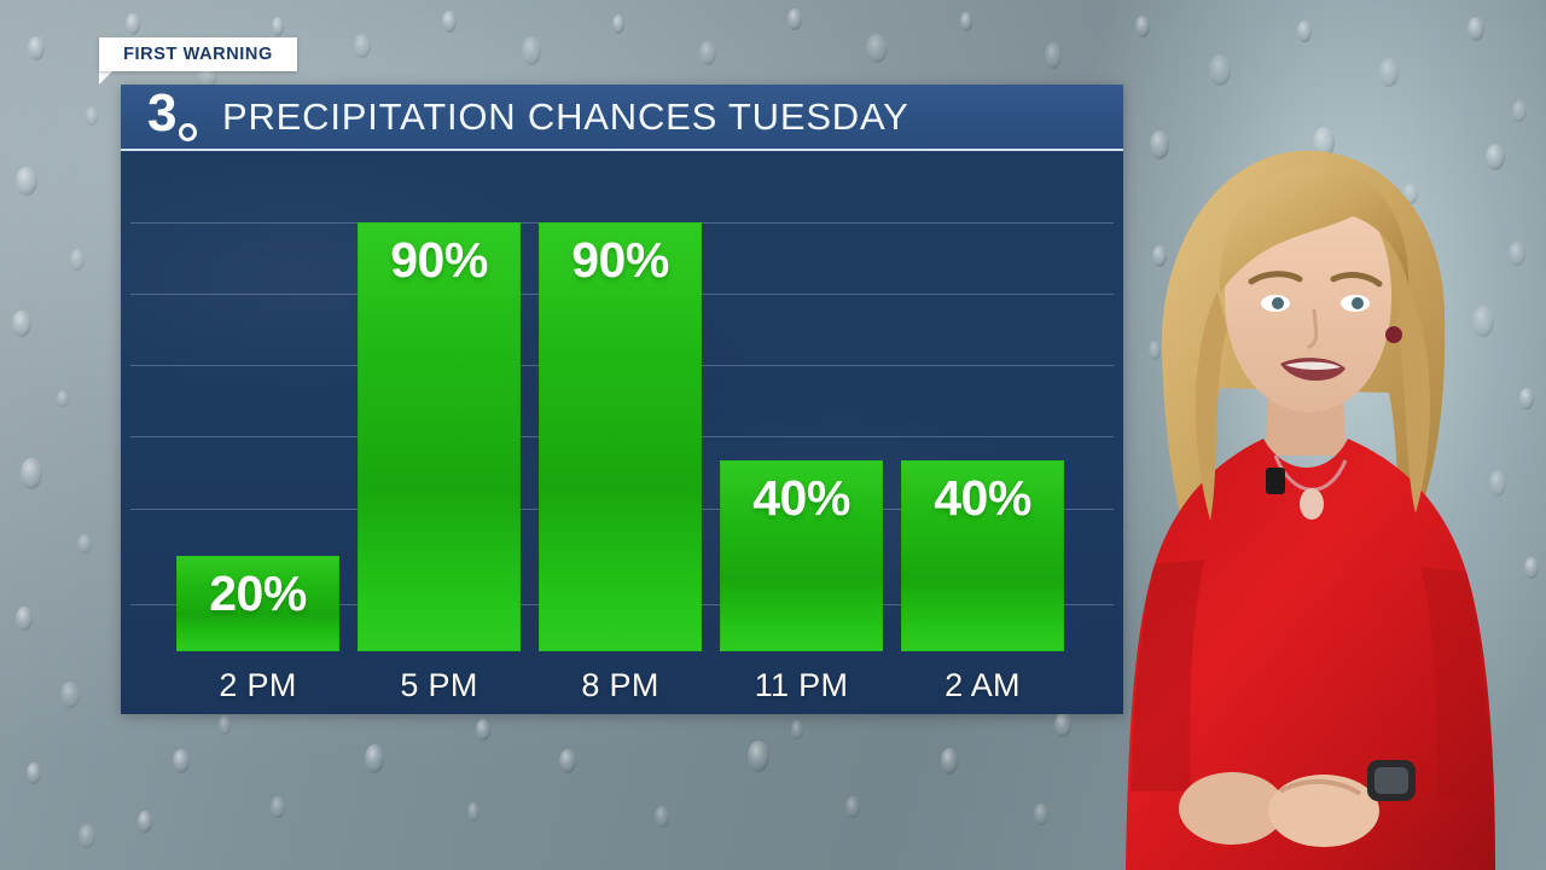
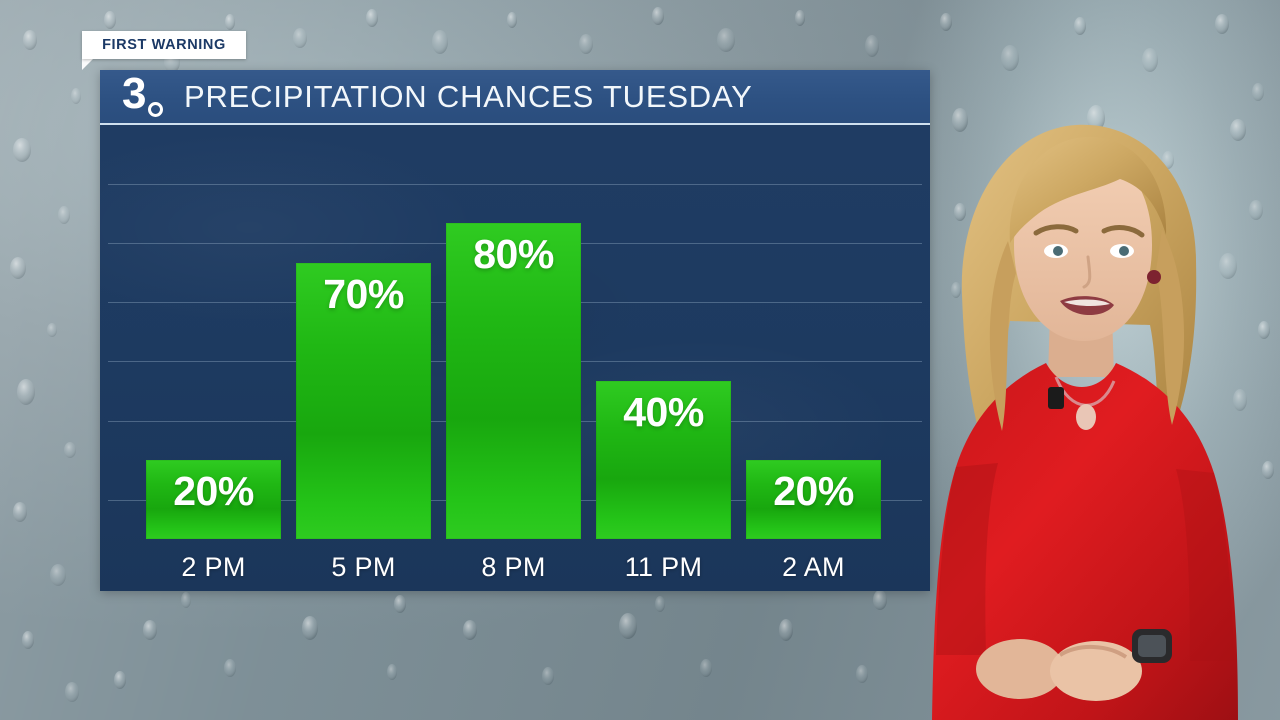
5 PM: 90% -> 70%
8 PM: 90% -> 80%
2 AM: 40% -> 20%
